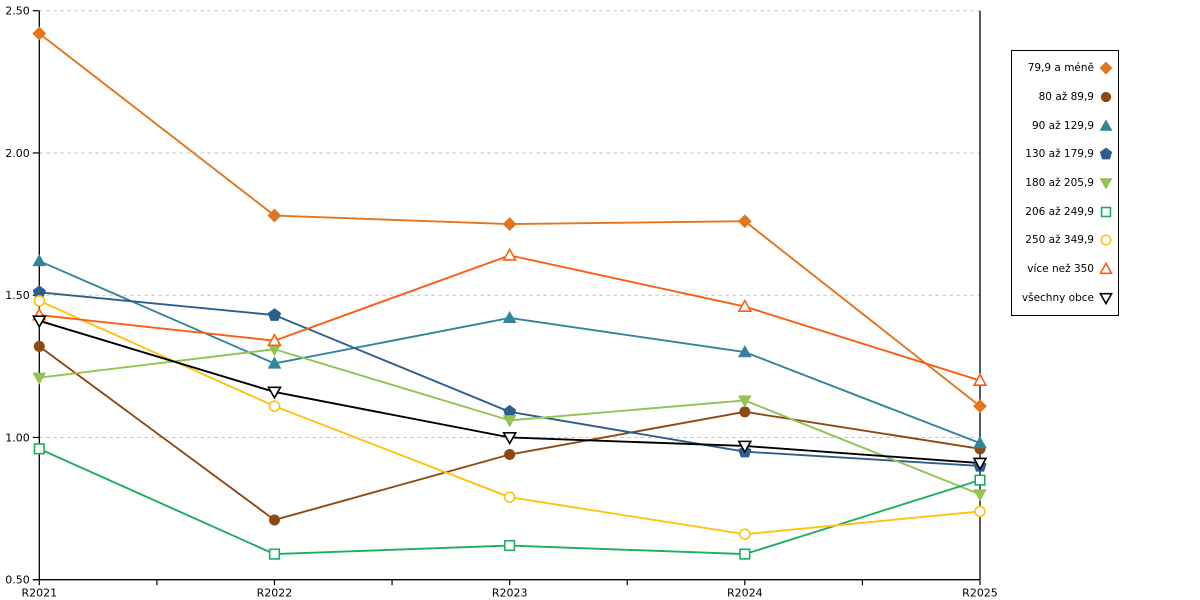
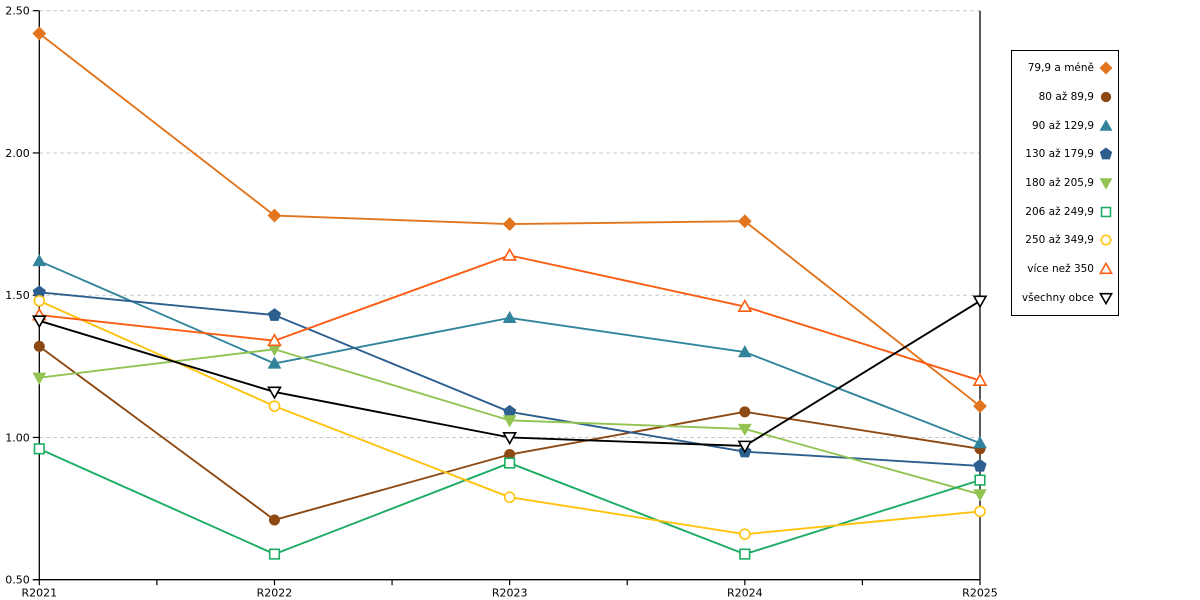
206 až 249,9/R2023: 0.62 -> 0.91
180 až 205,9/R2024: 1.13 -> 1.03
všechny obce/R2025: 0.91 -> 1.48
